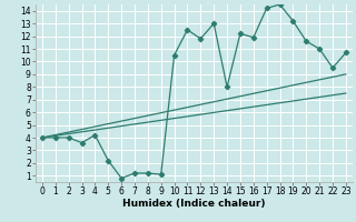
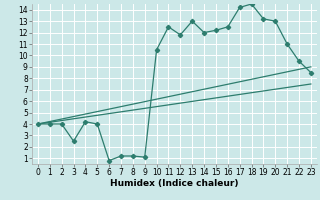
3: 3.6 -> 2.5
5: 2.2 -> 4.0
14: 8.0 -> 12.0
16: 11.9 -> 12.5
20: 11.6 -> 13.0
23: 10.7 -> 8.5
